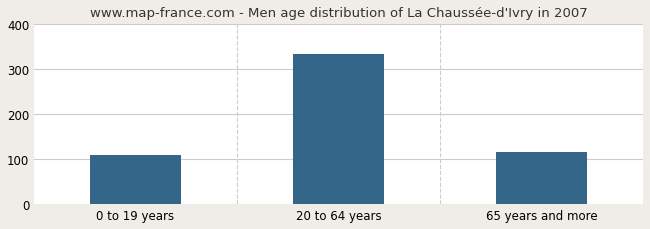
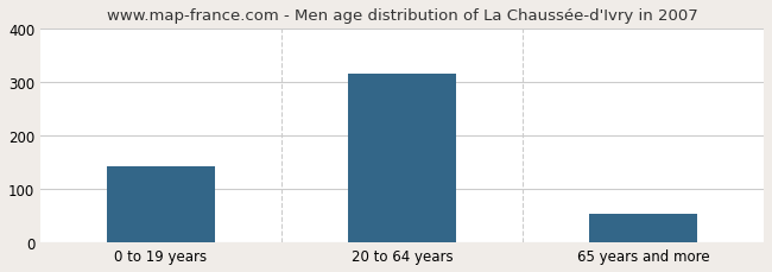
0 to 19 years: 110 -> 142
20 to 64 years: 335 -> 317
65 years and more: 115 -> 54
